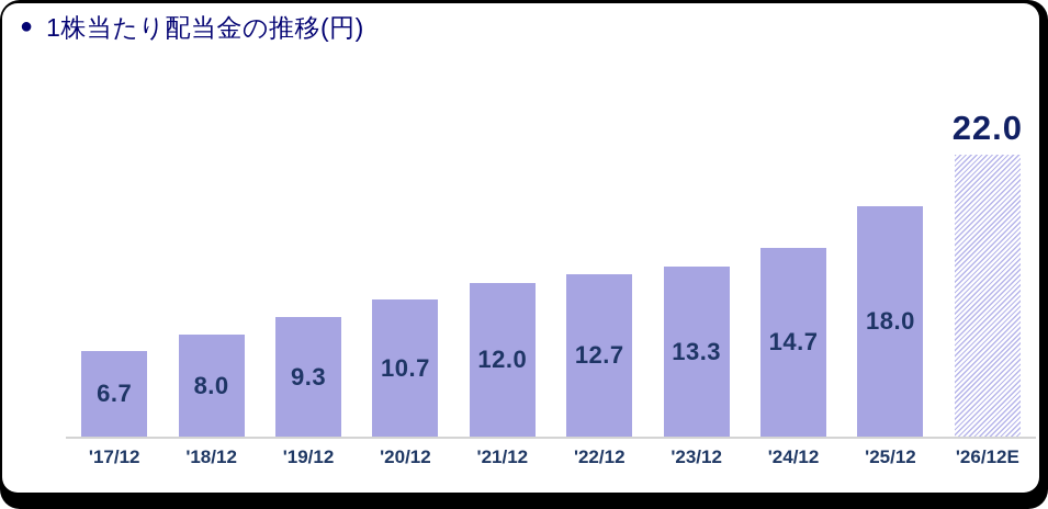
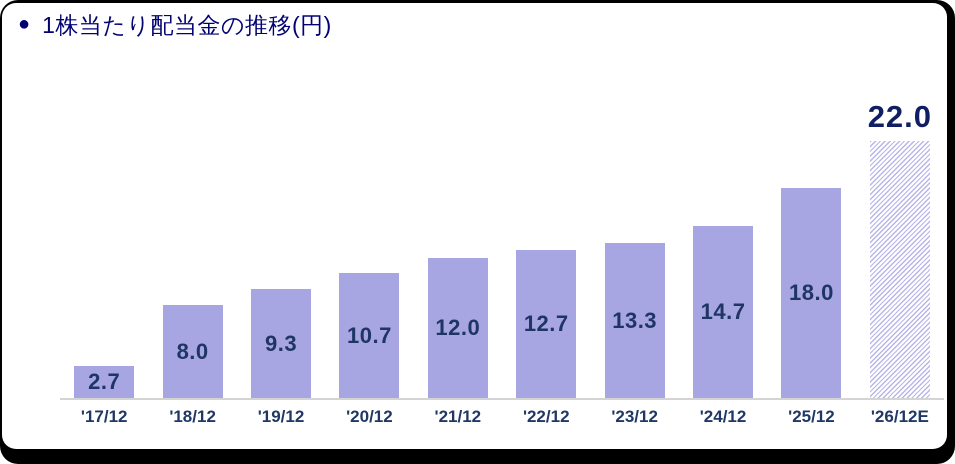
'17/12: 6.7 -> 2.7
